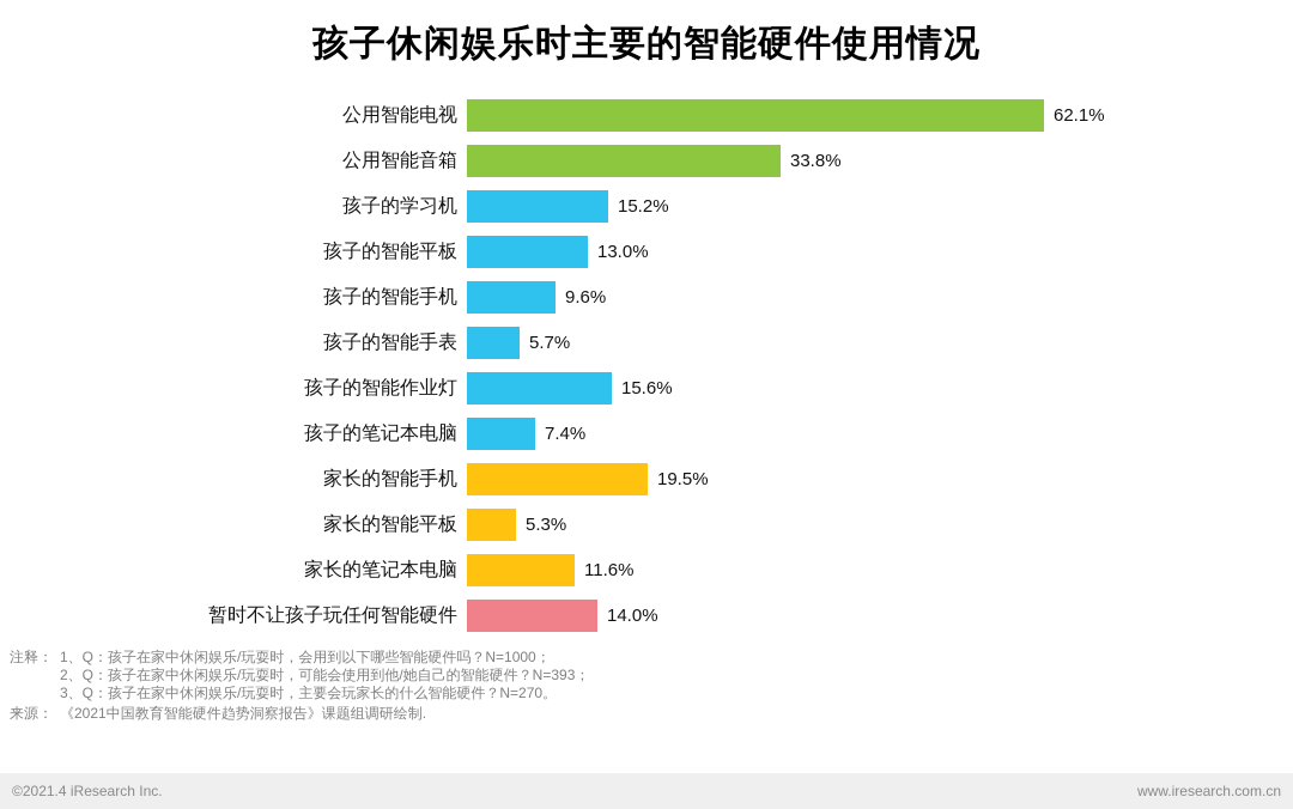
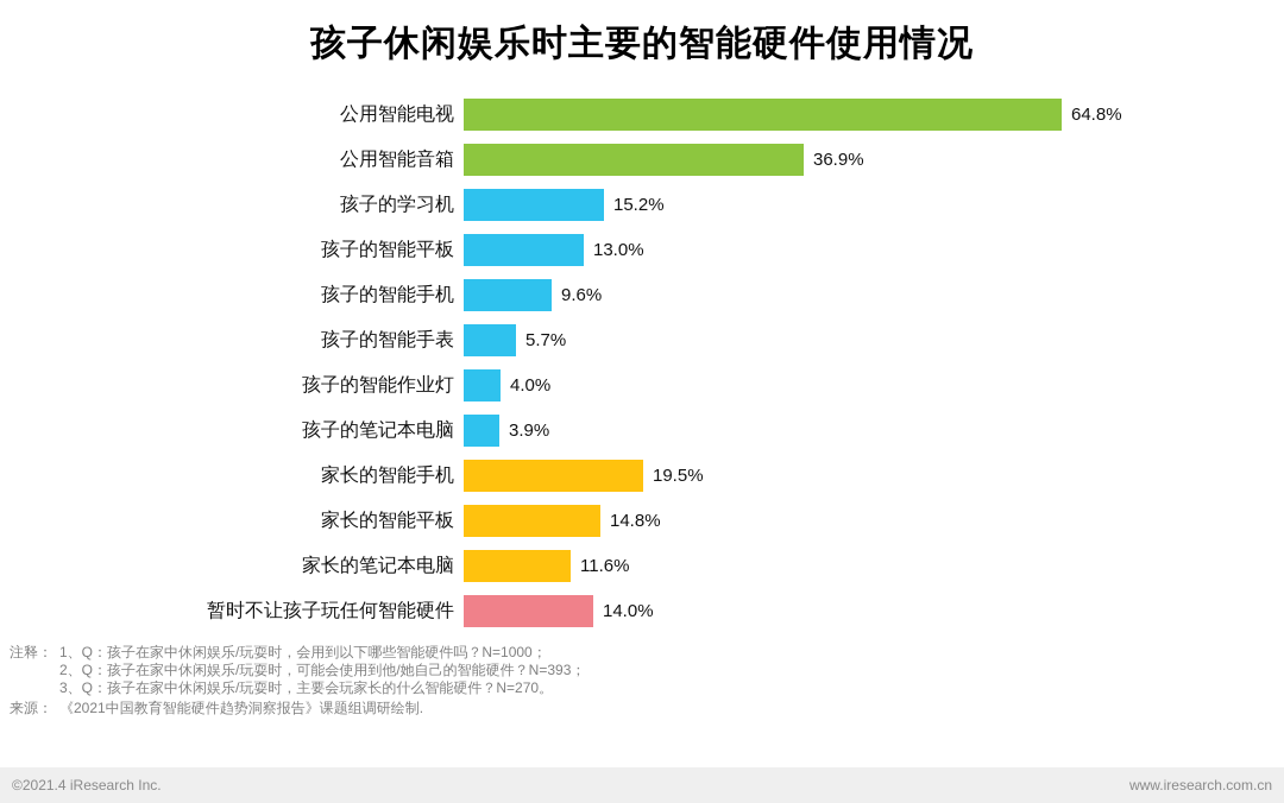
公用智能电视: 62.1% -> 64.8%
公用智能音箱: 33.8% -> 36.9%
孩子的智能作业灯: 15.6% -> 4.0%
孩子的笔记本电脑: 7.4% -> 3.9%
家长的智能平板: 5.3% -> 14.8%
